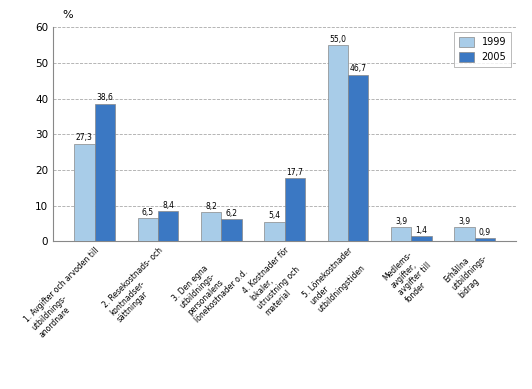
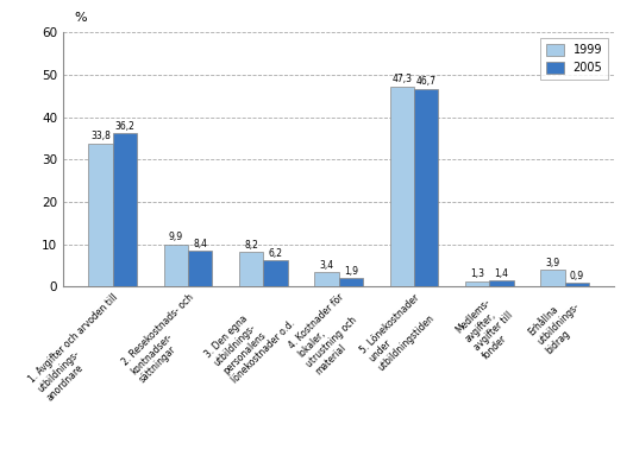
1999/1. Avgifter och arvoden till utbildnings- anordnare: 27,3 -> 33,8
2005/1. Avgifter och arvoden till utbildnings- anordnare: 38,6 -> 36,2
1999/2. Resekostnads- och kontnadser- sättningar: 6,5 -> 9,9
1999/4. Kostnader för lokaler, utrustning och material: 5,4 -> 3,4
2005/4. Kostnader för lokaler, utrustning och material: 17,7 -> 1,9
1999/5. Lönekostnader under utbildningstiden: 55,0 -> 47,3
1999/Medlems- avgifter, avgifter till fonder: 3,9 -> 1,3
